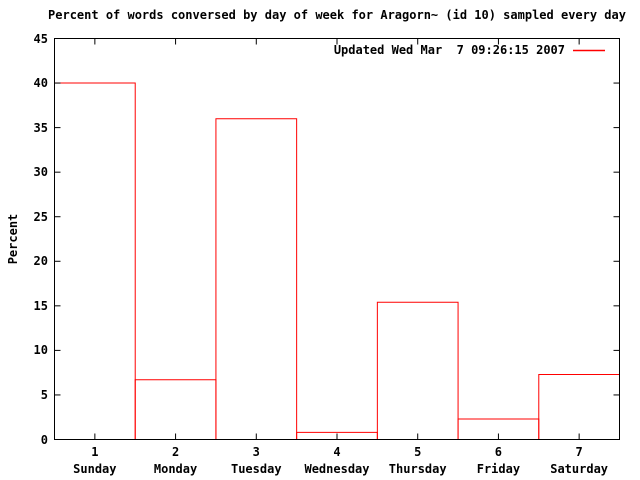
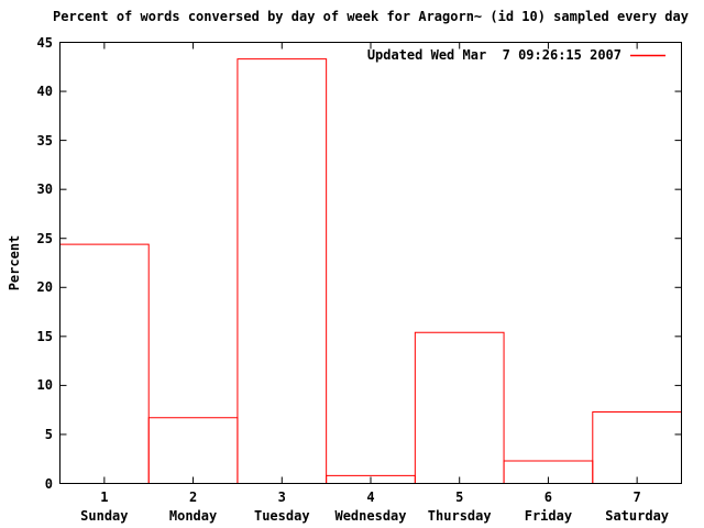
Sunday: 40 -> 24
Tuesday: 36 -> 43
